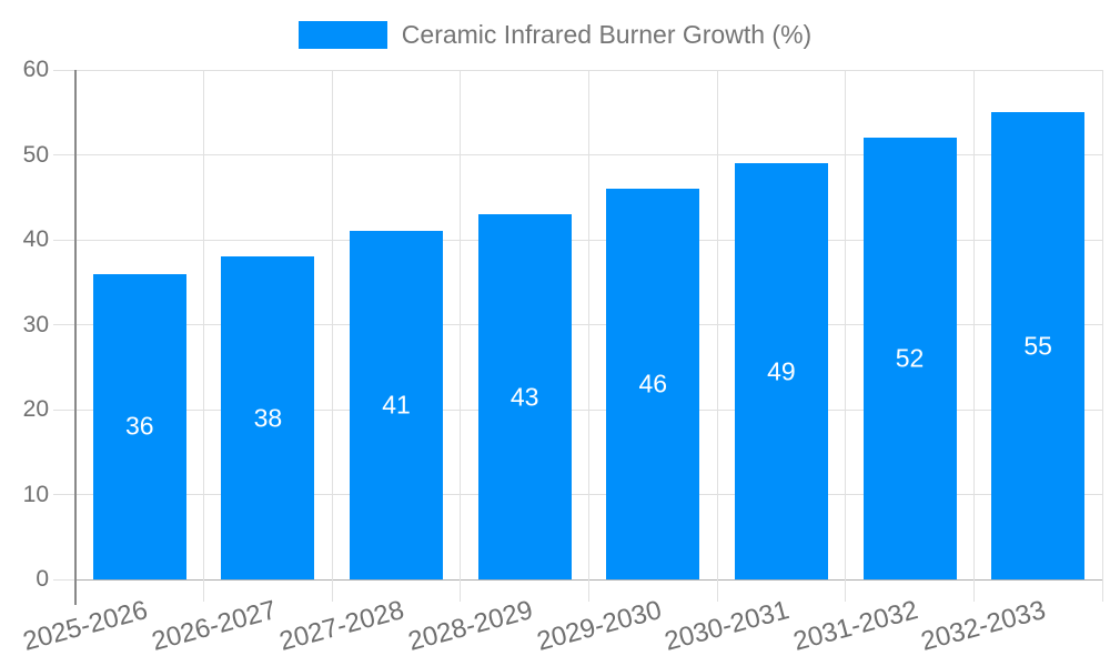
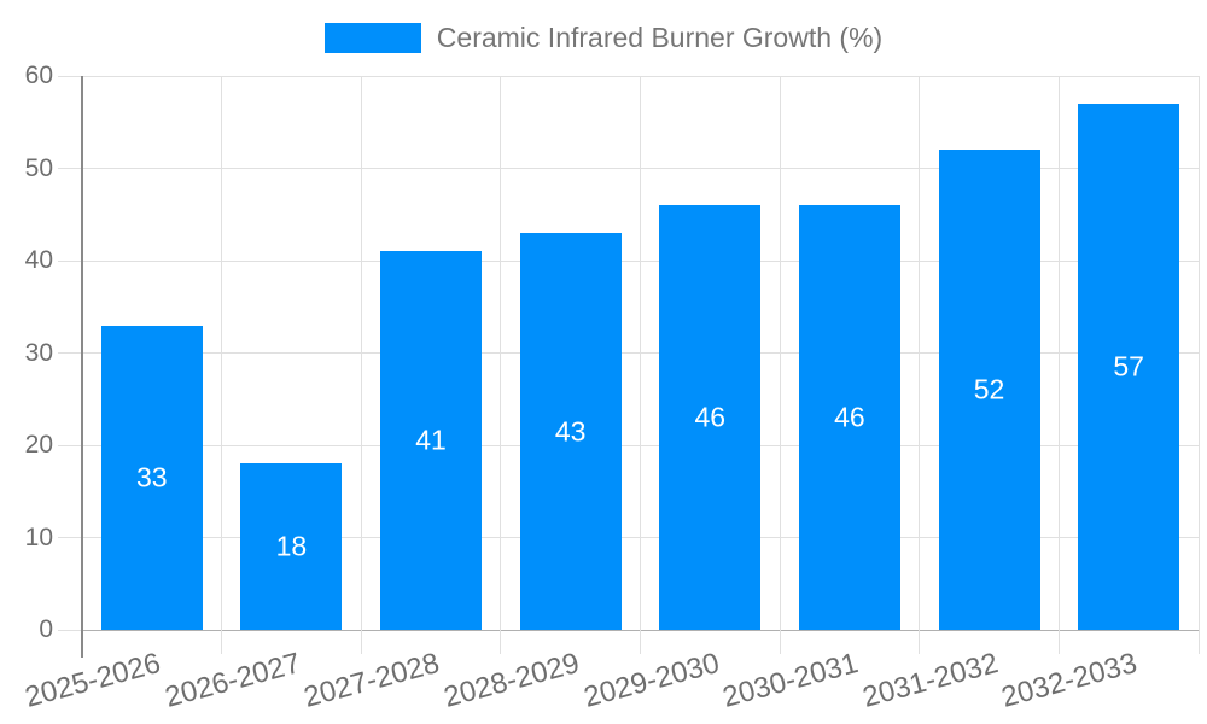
2025-2026: 36 -> 33
2026-2027: 38 -> 18
2030-2031: 49 -> 46
2032-2033: 55 -> 57
